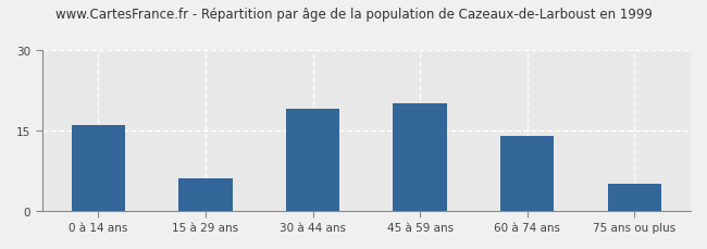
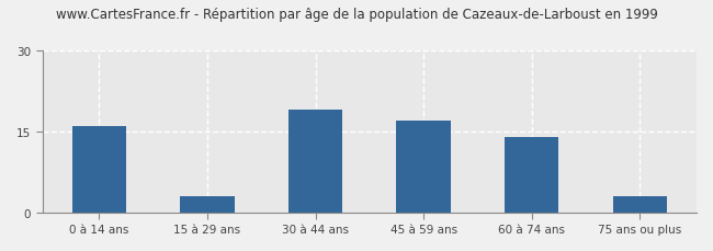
15 à 29 ans: 6 -> 3
45 à 59 ans: 20 -> 17
75 ans ou plus: 5 -> 3
